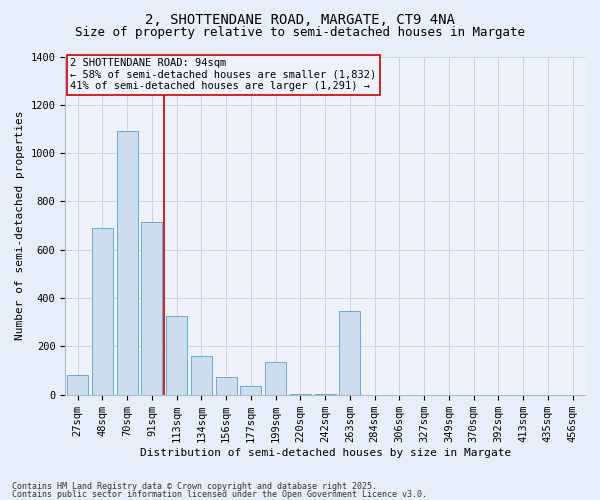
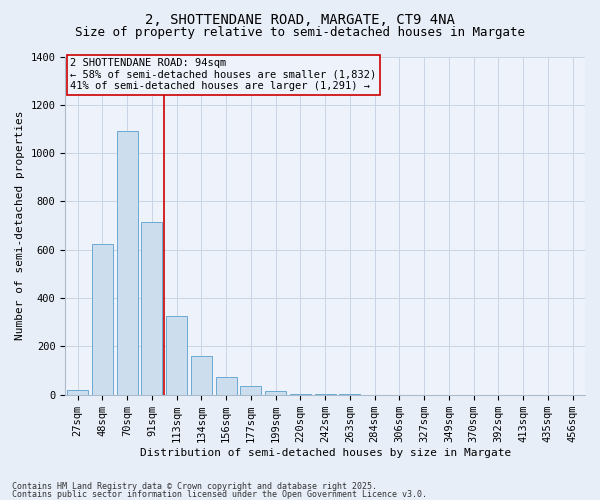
27sqm: 80 -> 20
48sqm: 690 -> 625
199sqm: 135 -> 15
263sqm: 345 -> 5
